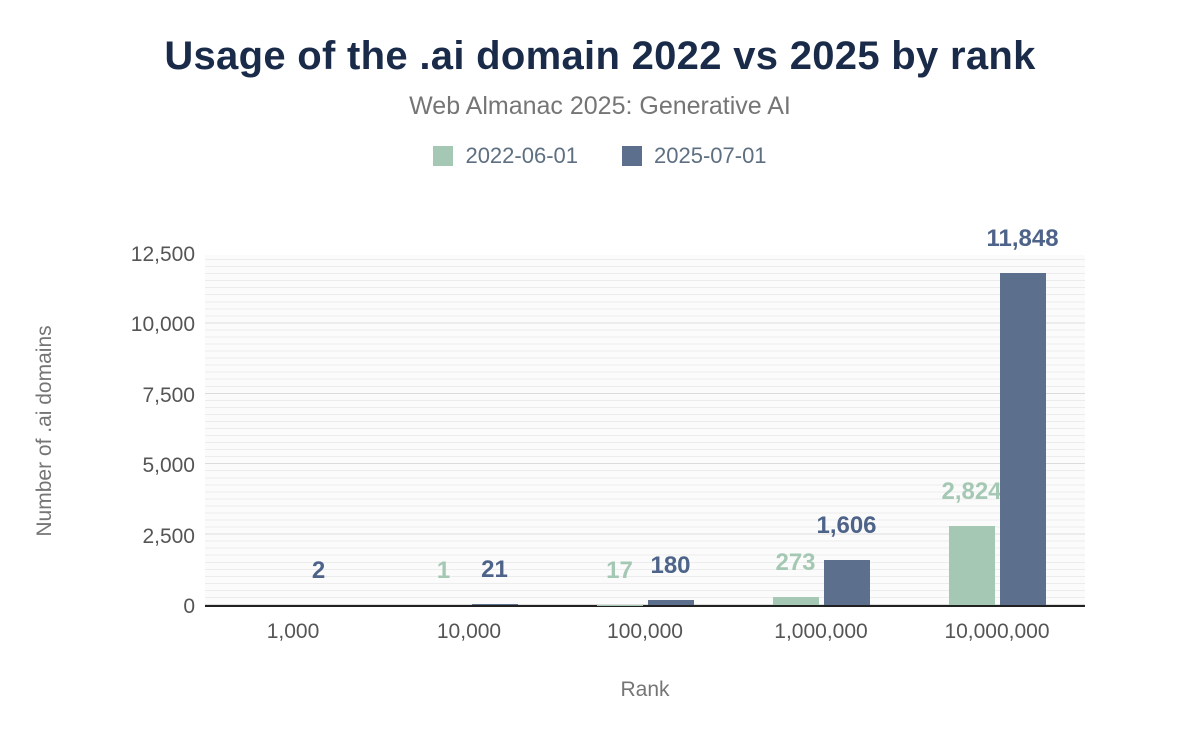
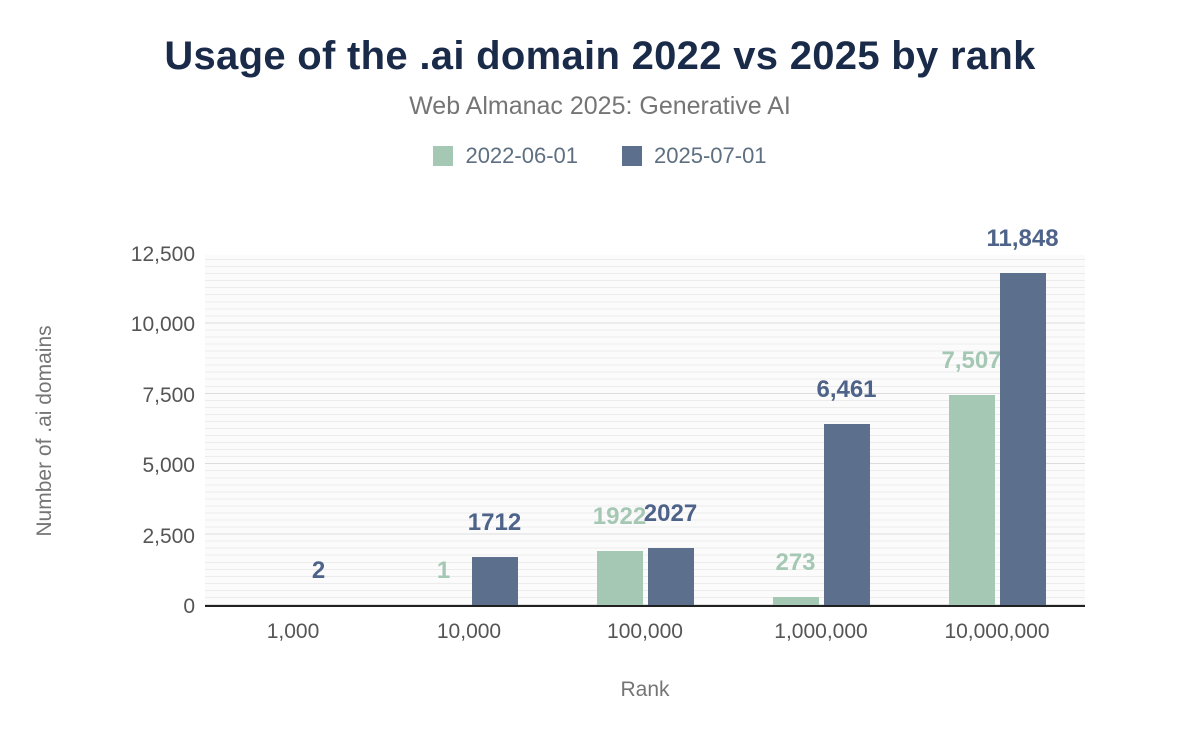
2025-07-01/10,000: 21 -> 1712
2022-06-01/100,000: 17 -> 1922
2025-07-01/100,000: 180 -> 2027
2025-07-01/1,000,000: 1,606 -> 6,461
2022-06-01/10,000,000: 2,824 -> 7,507
